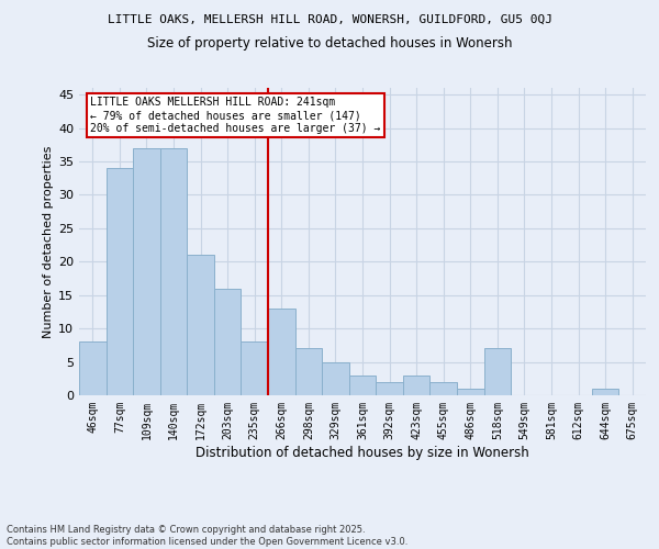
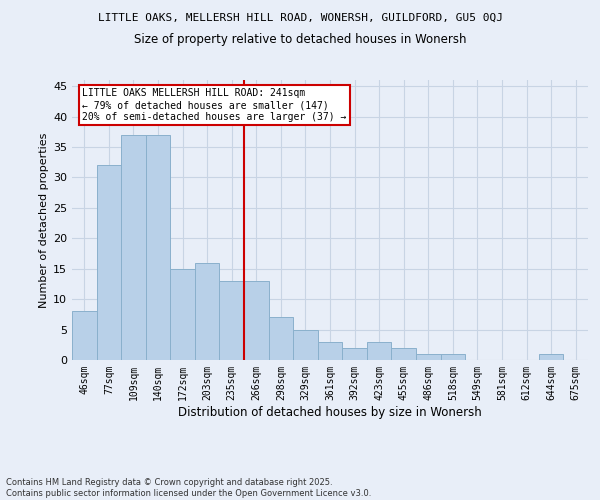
77sqm: 34 -> 32
172sqm: 21 -> 15
235sqm: 8 -> 13
518sqm: 7 -> 1
